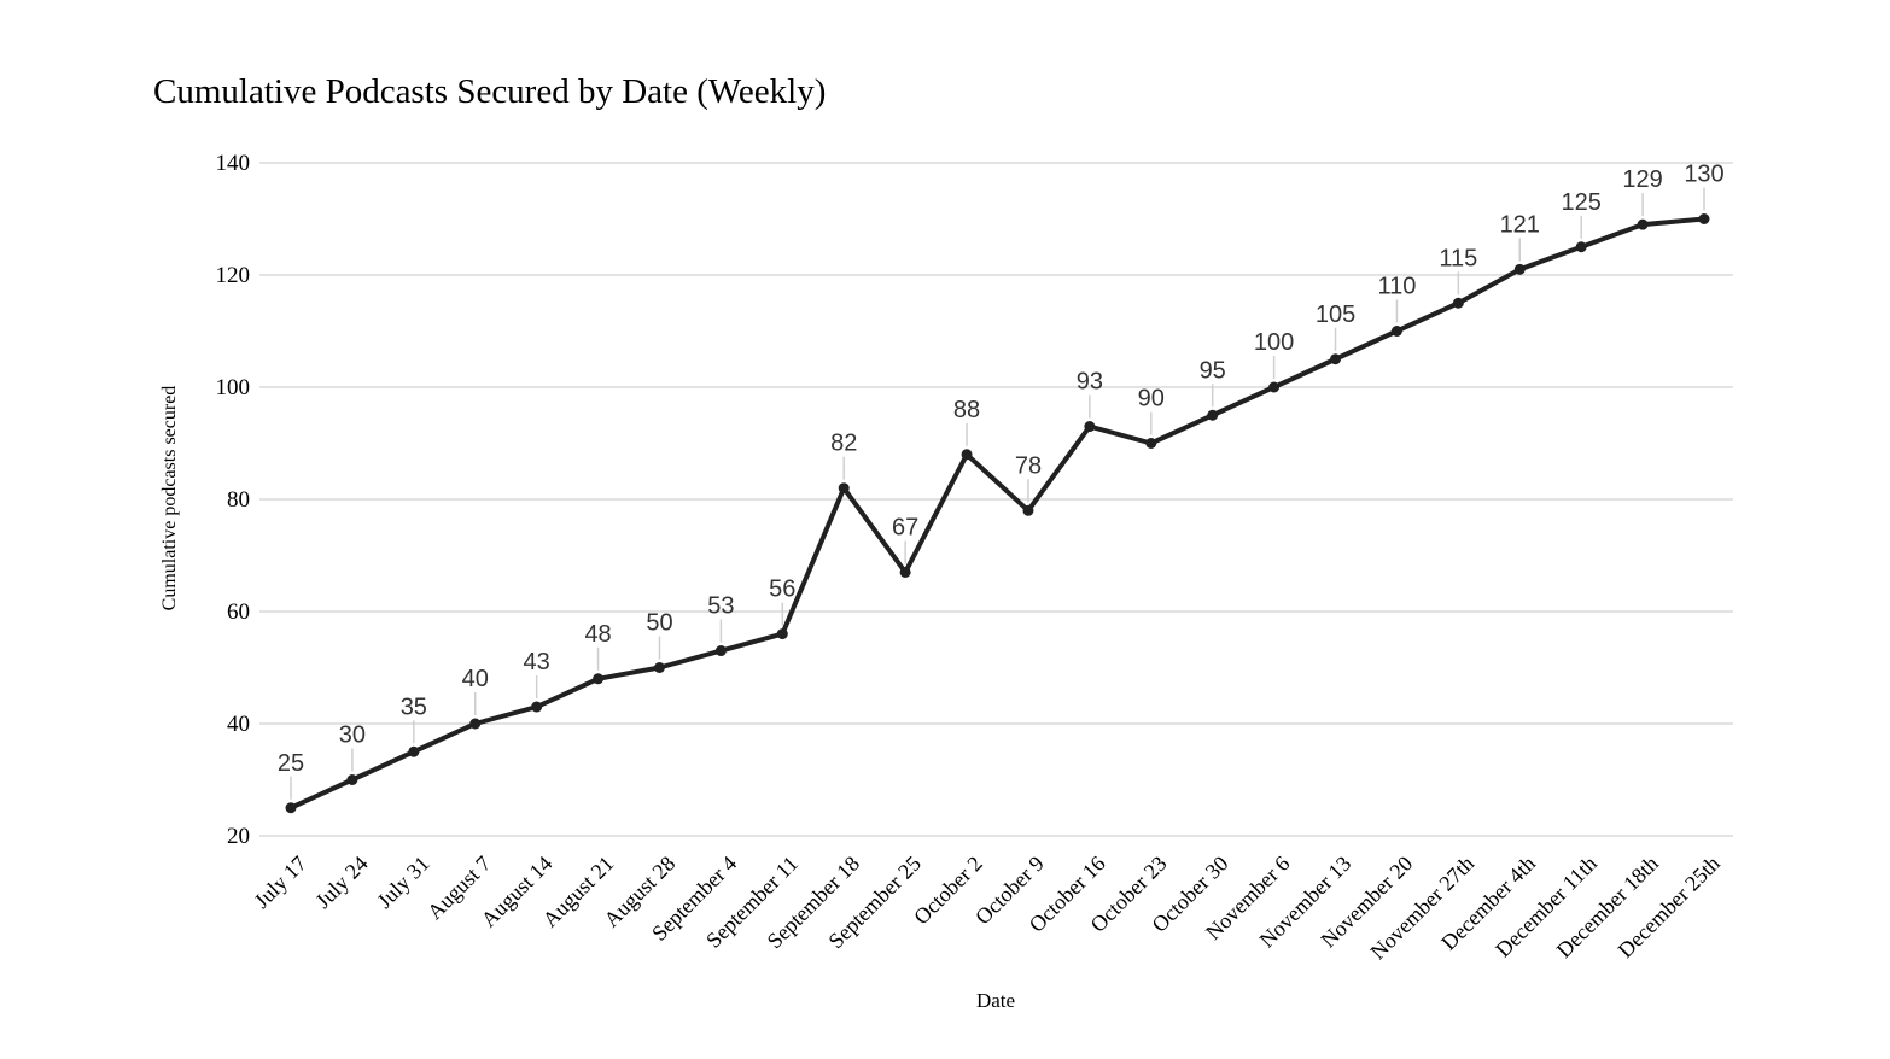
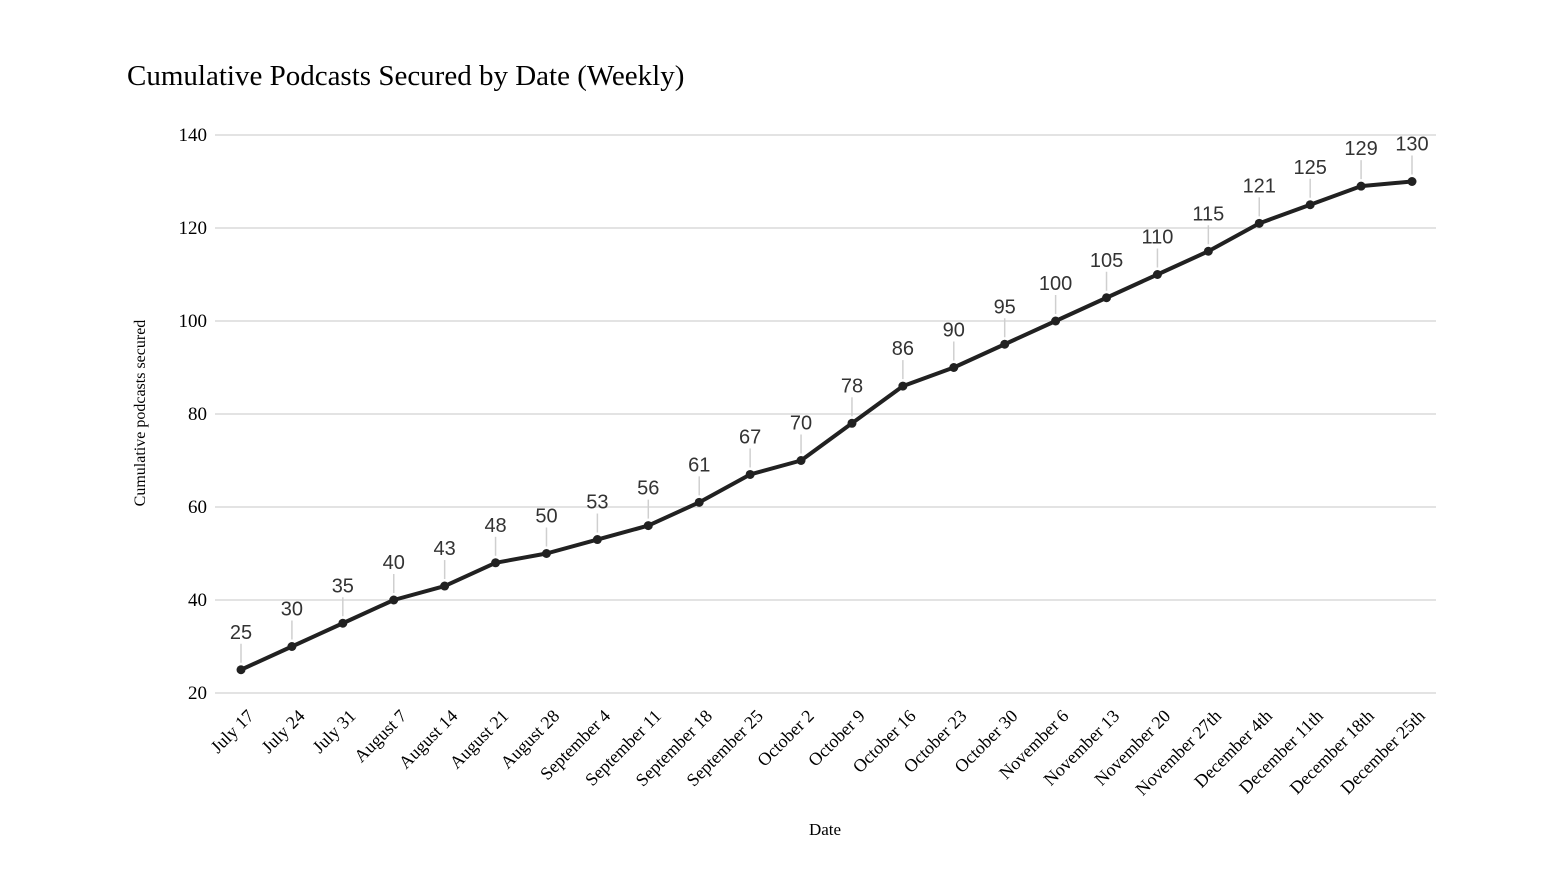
September 18: 82 -> 61
October 2: 88 -> 70
October 16: 93 -> 86
